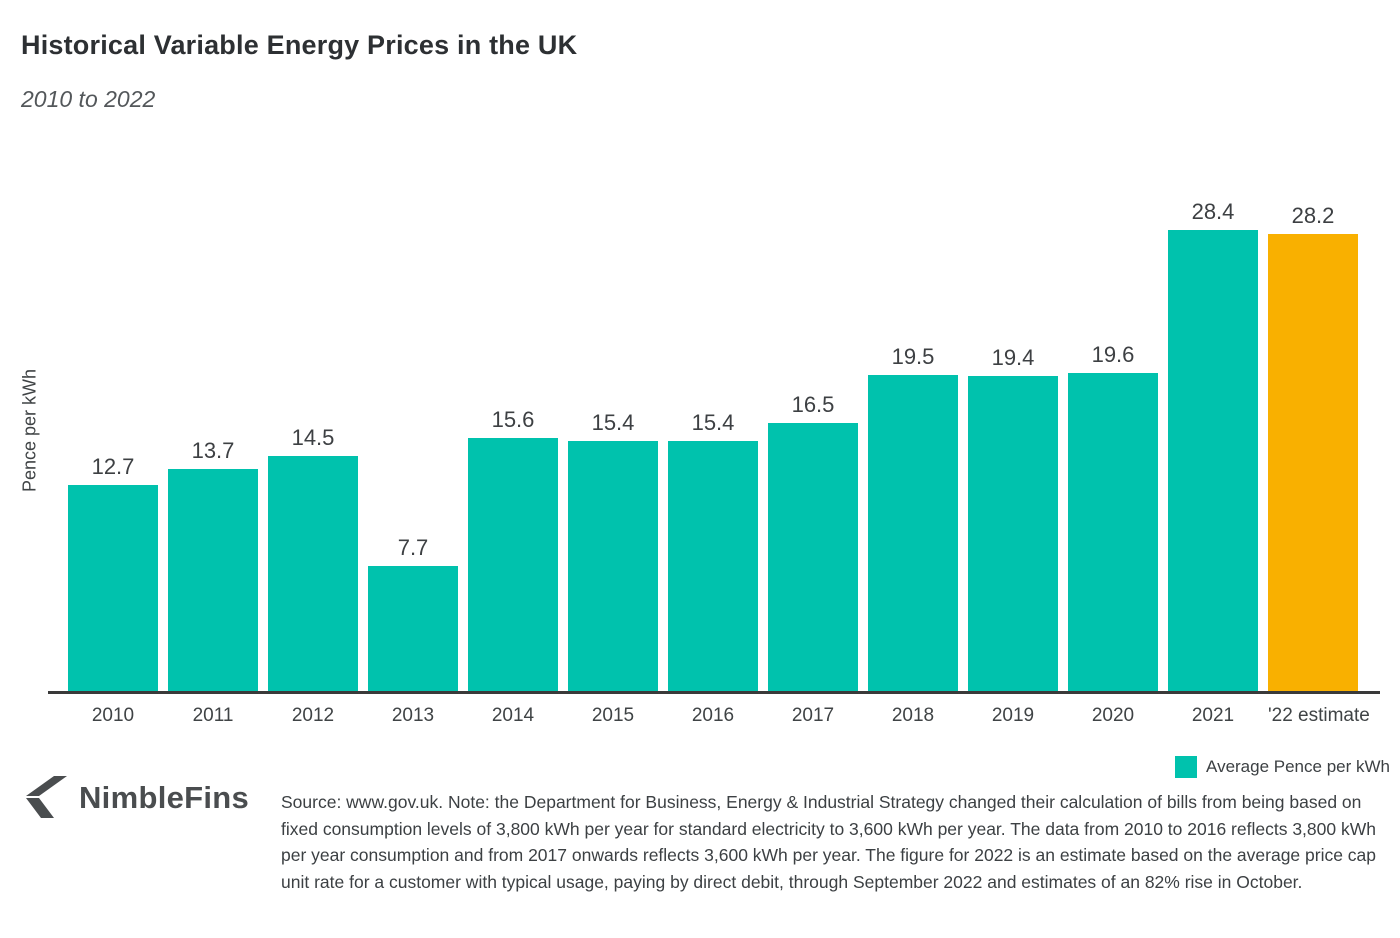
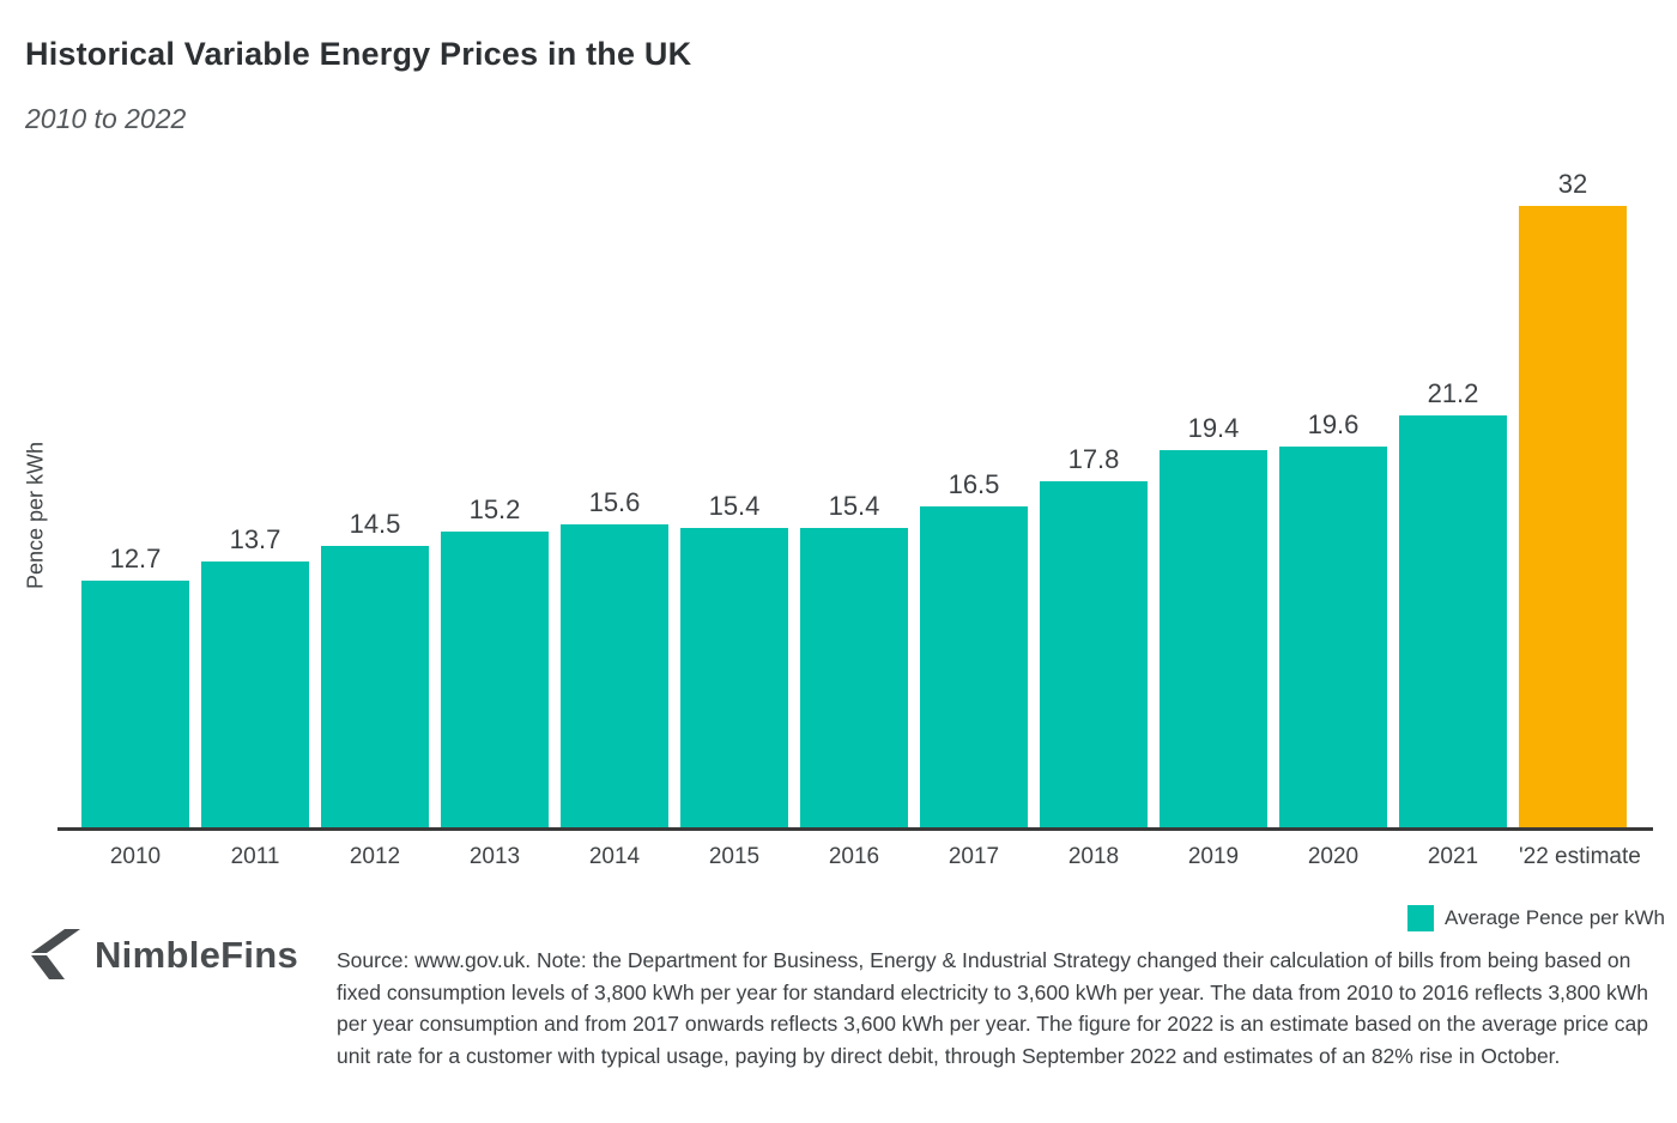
2013: 7.7 -> 15.2
2018: 19.5 -> 17.8
2021: 28.4 -> 21.2
'22 estimate: 28.2 -> 32
